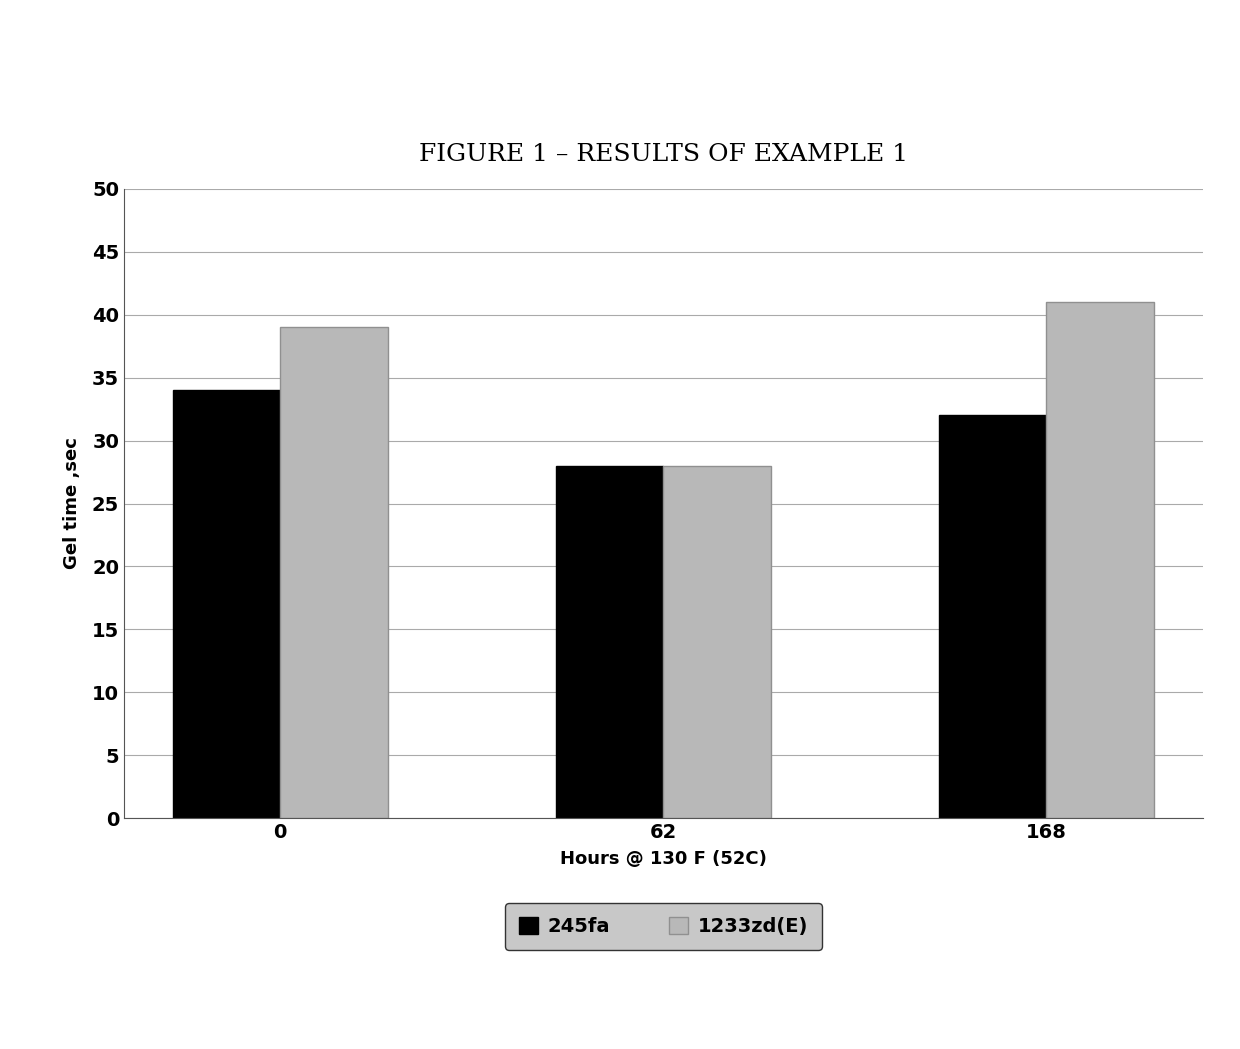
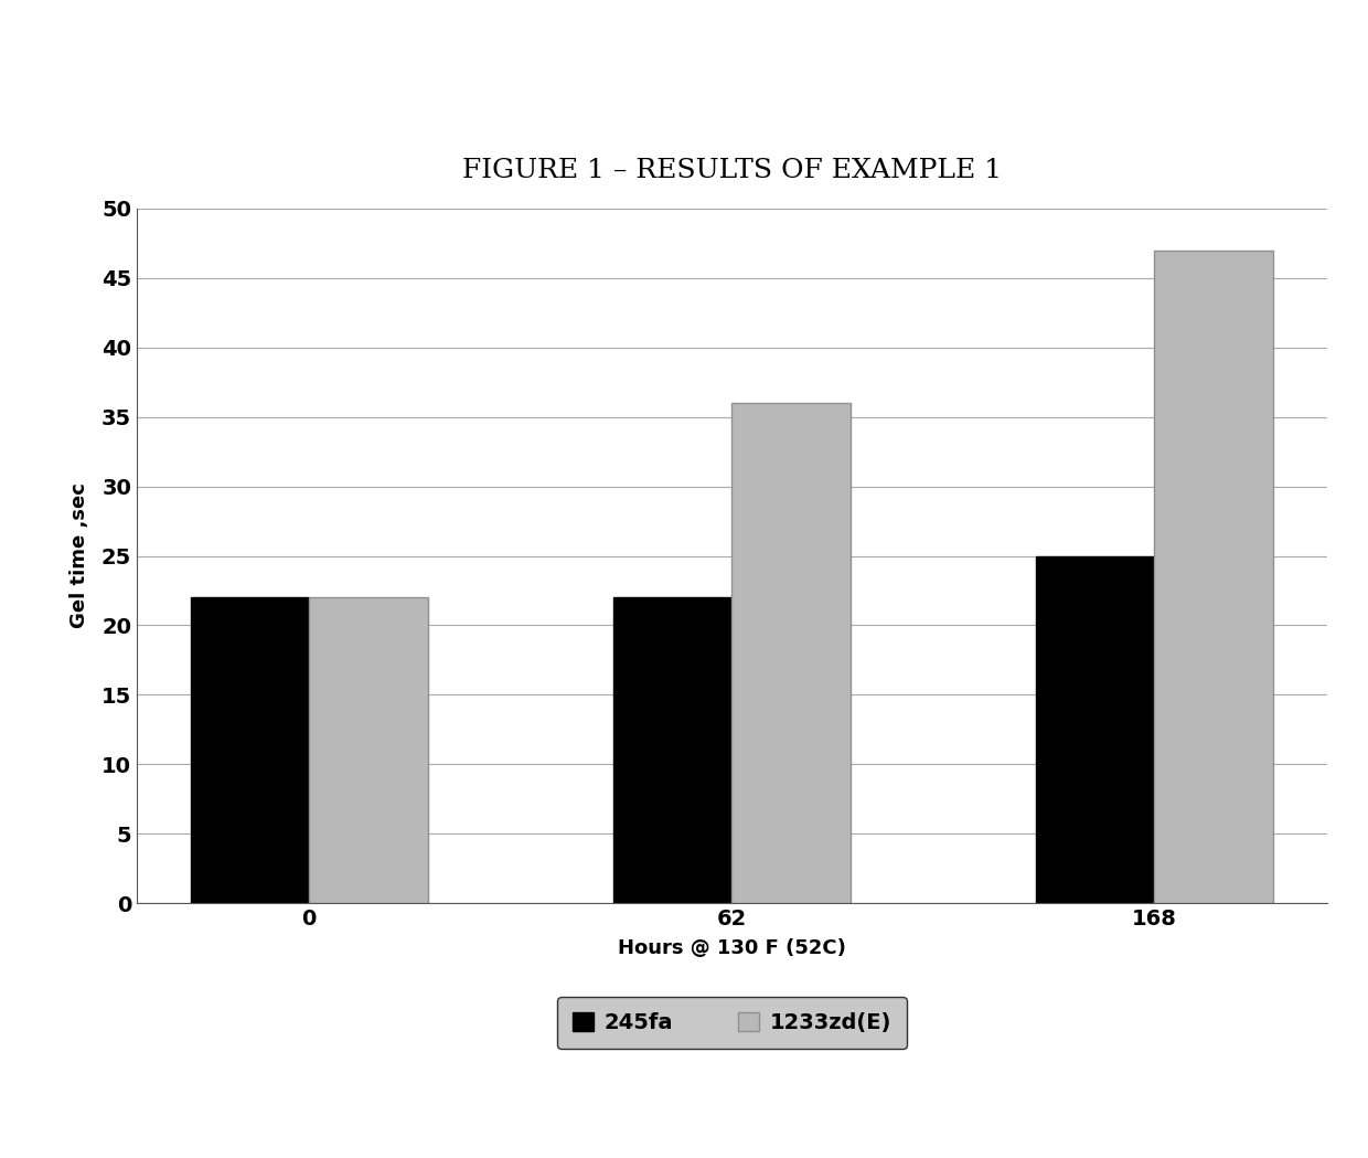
245fa/0: 34 -> 22
1233zd(E)/0: 39 -> 22
245fa/62: 28 -> 22
1233zd(E)/62: 28 -> 36
245fa/168: 32 -> 25
1233zd(E)/168: 41 -> 47
